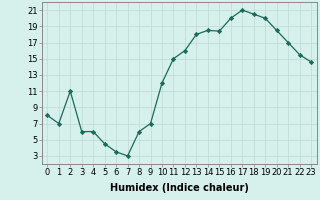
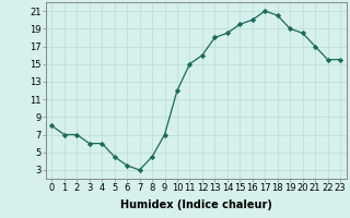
2: 11.0 -> 7.0
8: 6.0 -> 4.5
15: 18.4 -> 19.5
19: 20.0 -> 19.0
23: 14.6 -> 15.5
